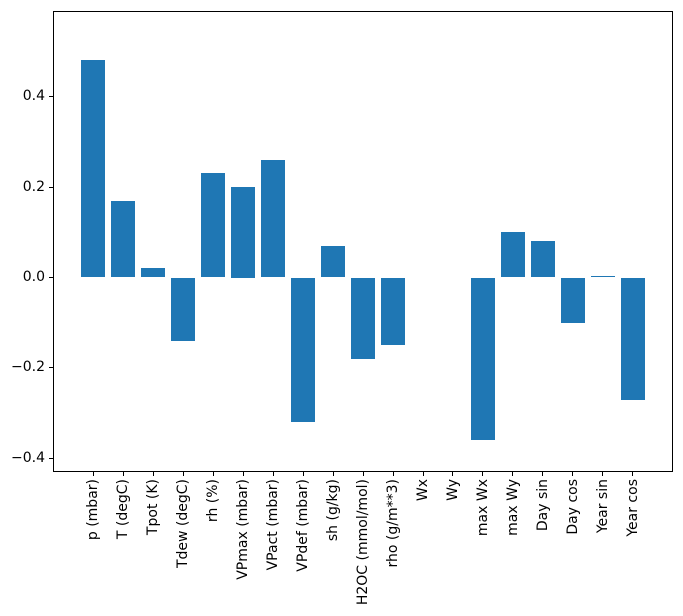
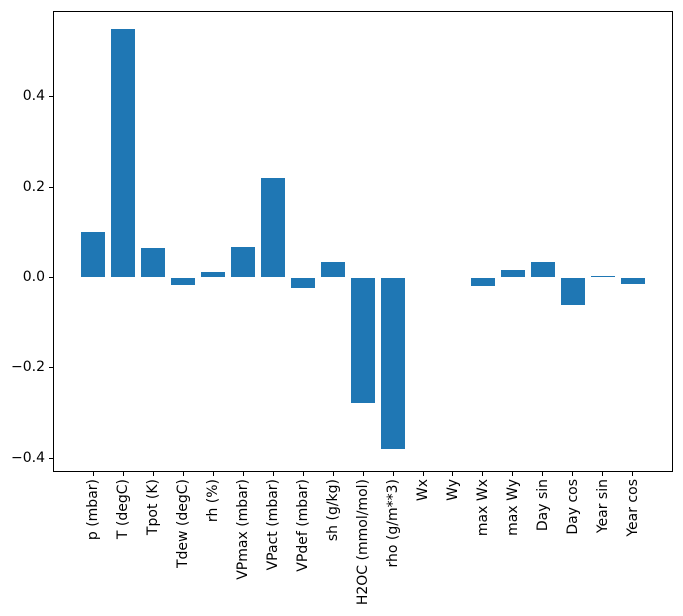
p (mbar): 0.48 -> 0.10
T (degC): 0.17 -> 0.55
Tpot (K): 0.02 -> 0.07
Tdew (degC): -0.14 -> -0.02
rh (%): 0.23 -> 0.01
VPmax (mbar): 0.20 -> 0.07
VPact (mbar): 0.26 -> 0.22
VPdef (mbar): -0.32 -> -0.02
sh (g/kg): 0.07 -> 0.03
H2OC (mmol/mol): -0.18 -> -0.28
rho (g/m**3): -0.15 -> -0.38
max Wx: -0.36 -> -0.02
max Wy: 0.10 -> 0.02
Day sin: 0.08 -> 0.04
Day cos: -0.10 -> -0.06
Year cos: -0.27 -> -0.01
